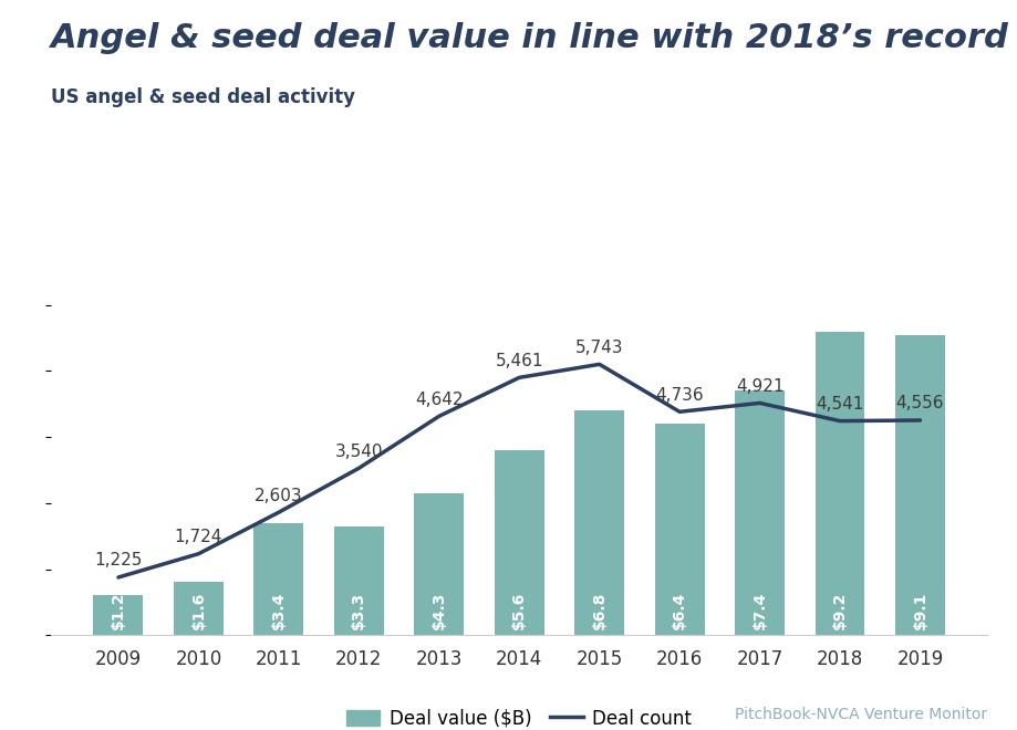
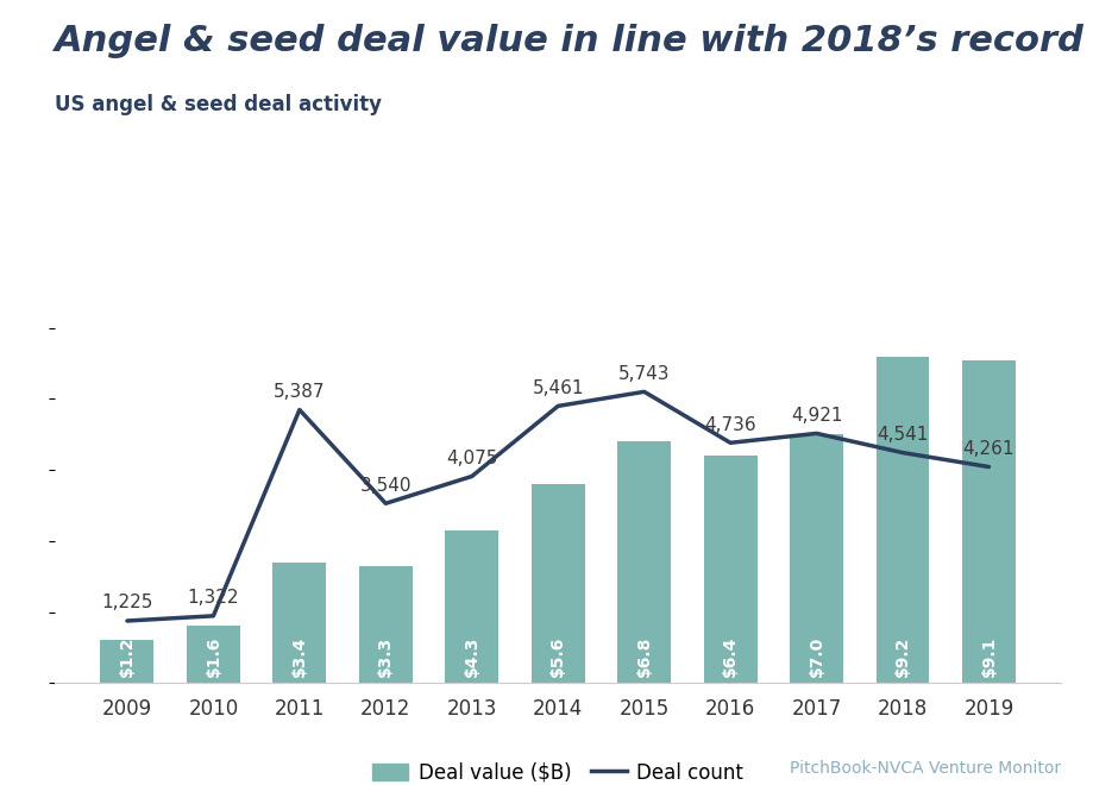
Deal count/2010: 1,724 -> 1,322
Deal count/2011: 2,603 -> 5,387
Deal count/2013: 4,642 -> 4,075
Deal value ($B)/2017: $7.4 -> $7.0
Deal count/2019: 4,556 -> 4,261
